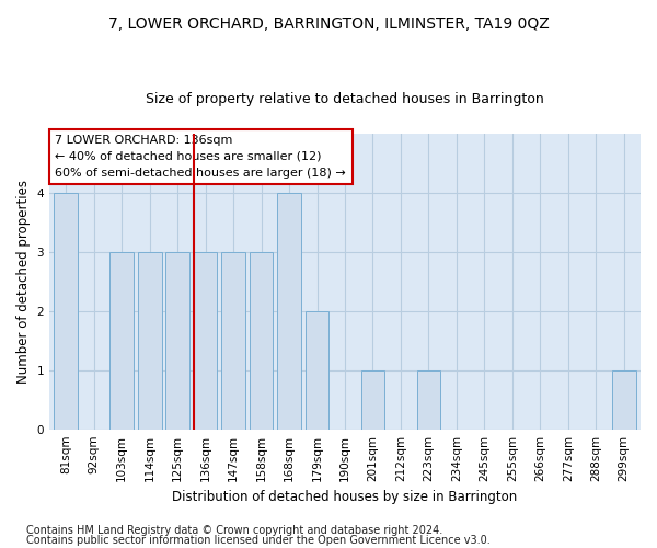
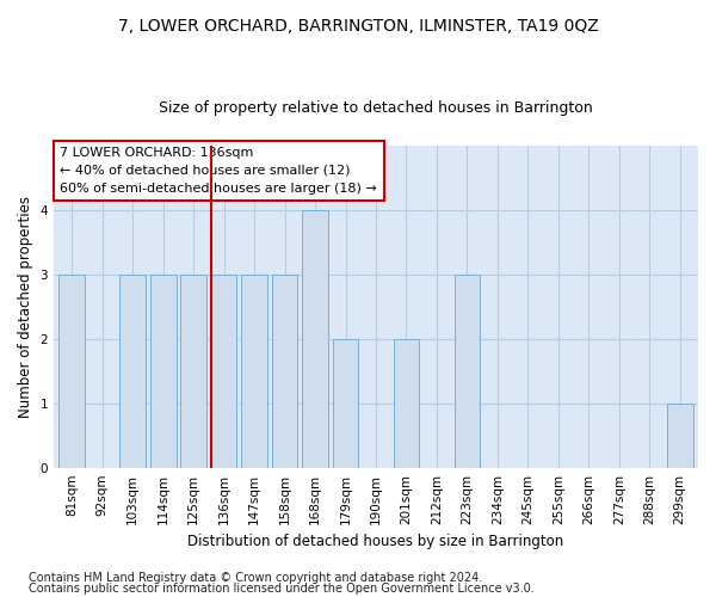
81sqm: 4 -> 3
201sqm: 1 -> 2
223sqm: 1 -> 3
